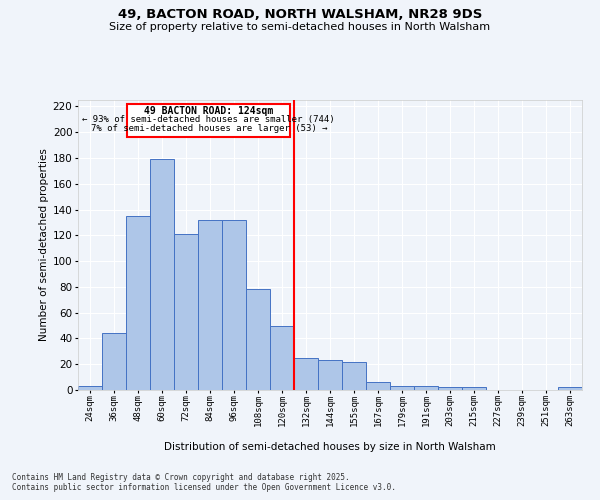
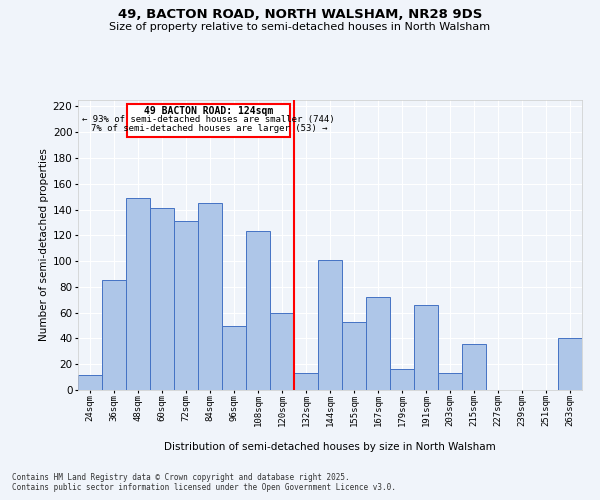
24sqm: 3 -> 12
36sqm: 44 -> 85
48sqm: 135 -> 149
60sqm: 179 -> 141
72sqm: 121 -> 131
84sqm: 132 -> 145
96sqm: 132 -> 50
108sqm: 78 -> 123
120sqm: 50 -> 60
132sqm: 25 -> 13
144sqm: 23 -> 101
155sqm: 22 -> 53
167sqm: 6 -> 72
179sqm: 3 -> 16
191sqm: 3 -> 66
203sqm: 2 -> 13
215sqm: 2 -> 36
263sqm: 2 -> 40
